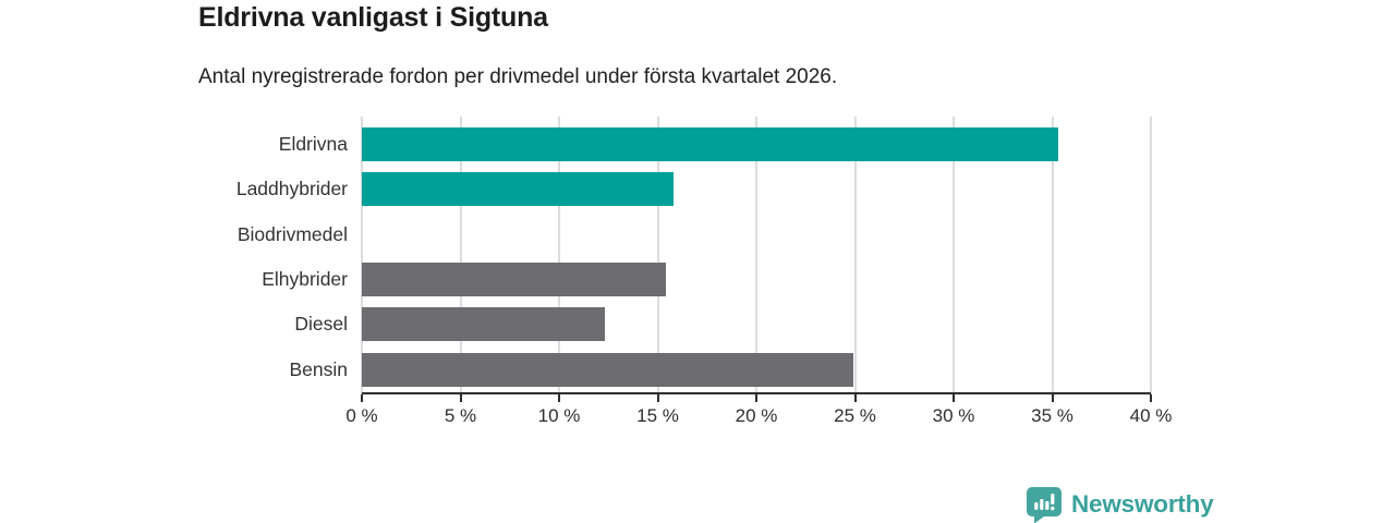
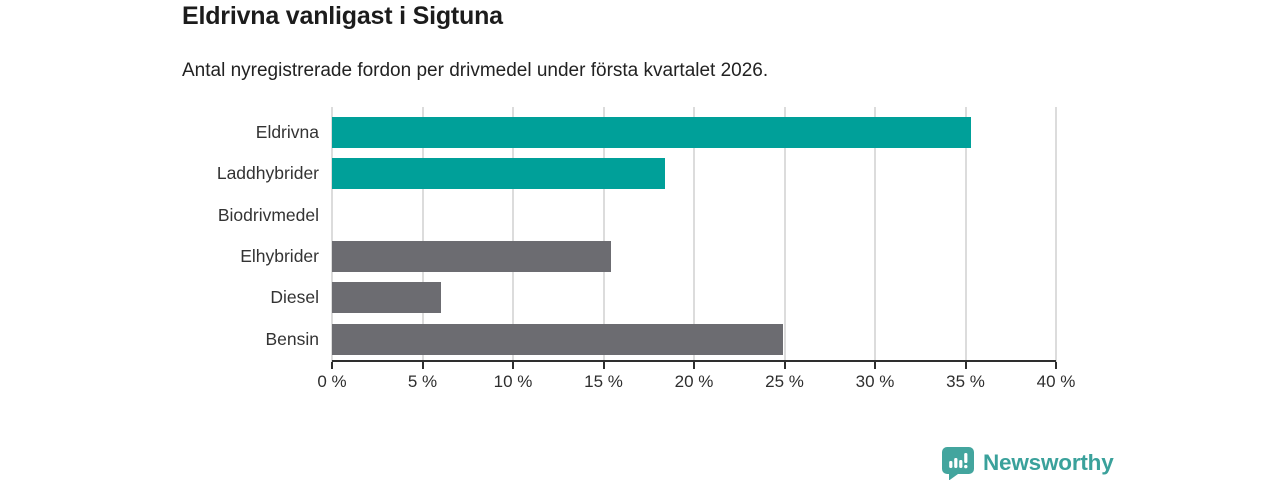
Laddhybrider: 15.8% -> 18.4%
Diesel: 12.3% -> 6.0%
